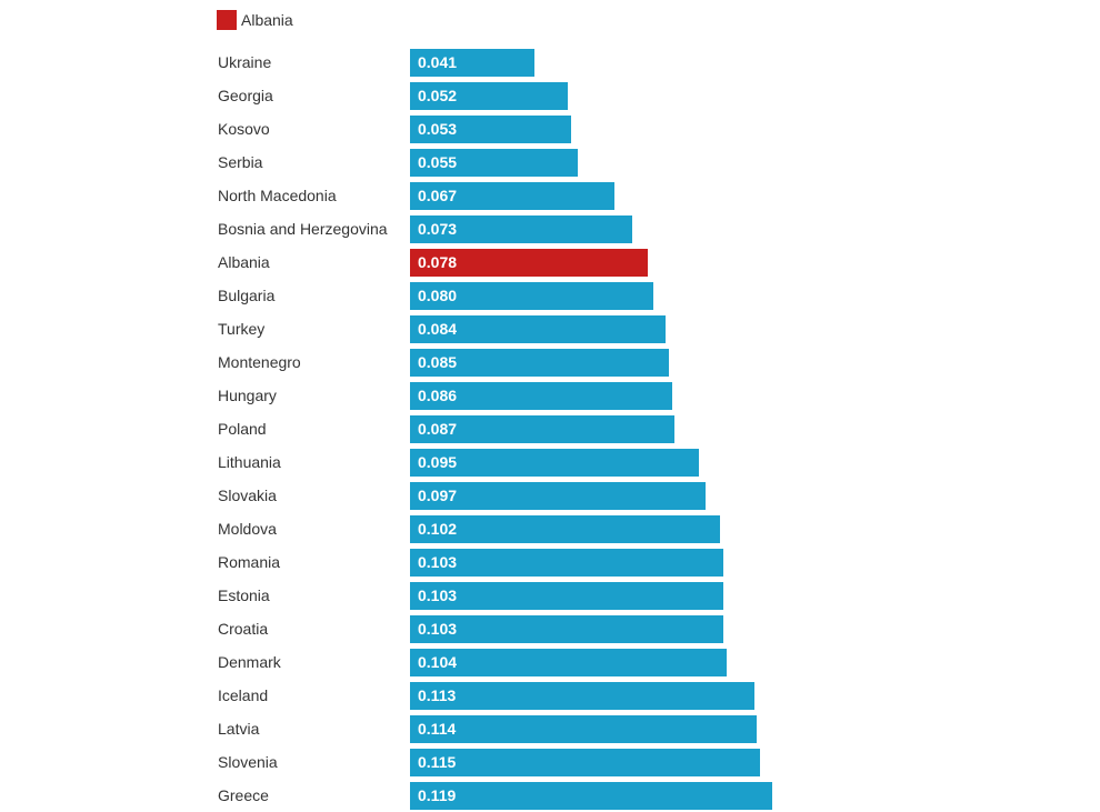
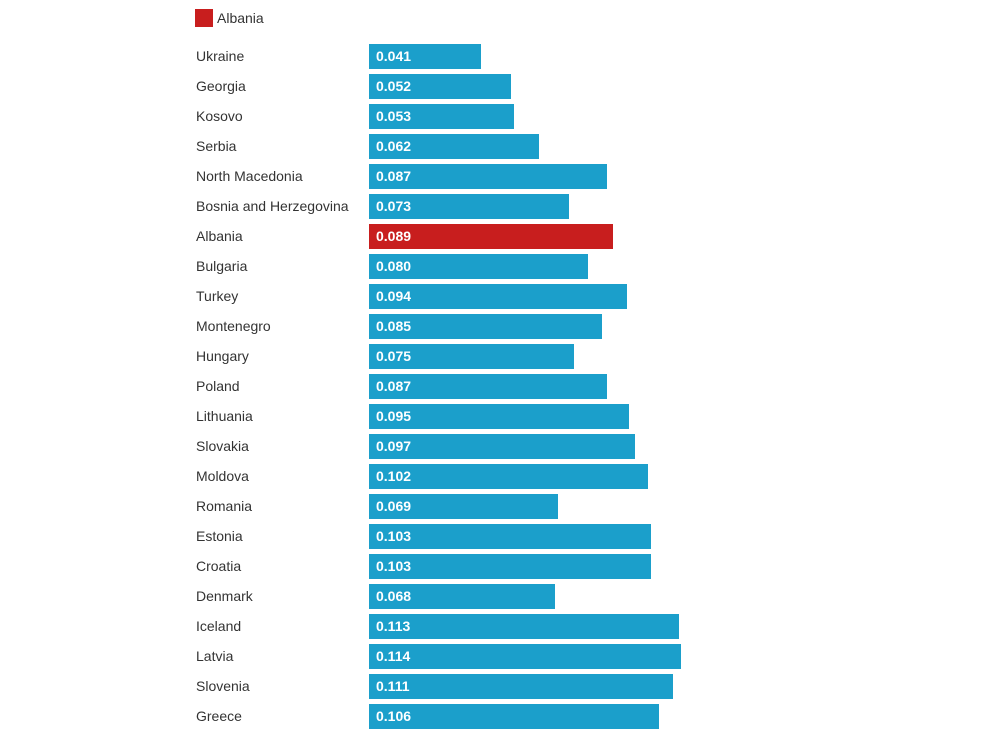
Serbia: 0.055 -> 0.062
North Macedonia: 0.067 -> 0.087
Albania: 0.078 -> 0.089
Turkey: 0.084 -> 0.094
Hungary: 0.086 -> 0.075
Romania: 0.103 -> 0.069
Denmark: 0.104 -> 0.068
Slovenia: 0.115 -> 0.111
Greece: 0.119 -> 0.106
